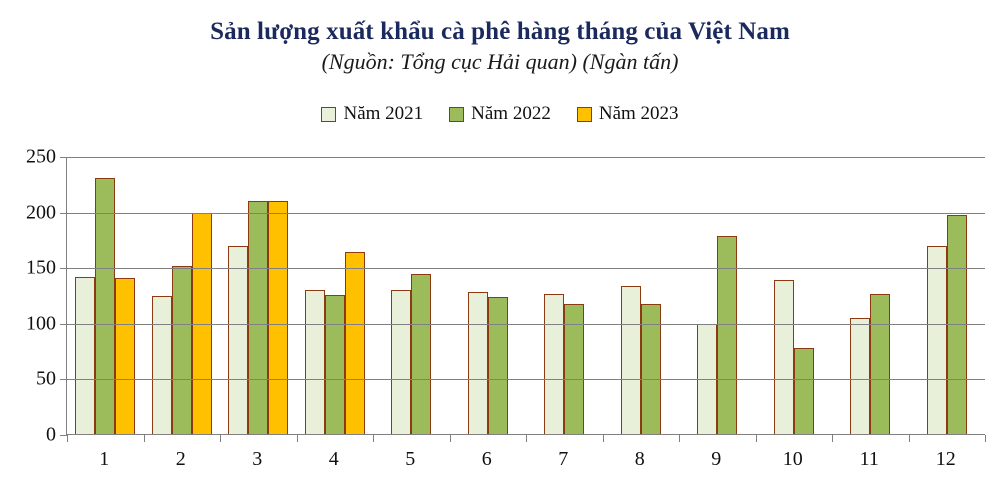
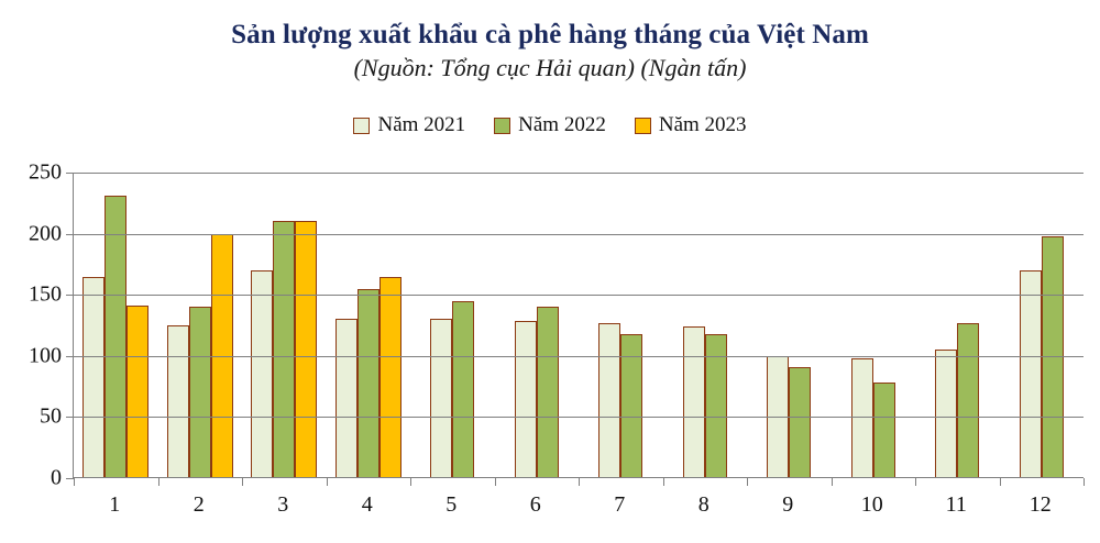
Năm 2021/1: 142 -> 165
Năm 2022/2: 152 -> 140
Năm 2022/4: 126 -> 155
Năm 2022/6: 124 -> 140
Năm 2021/8: 134 -> 124
Năm 2022/9: 179 -> 91
Năm 2021/10: 139 -> 98
